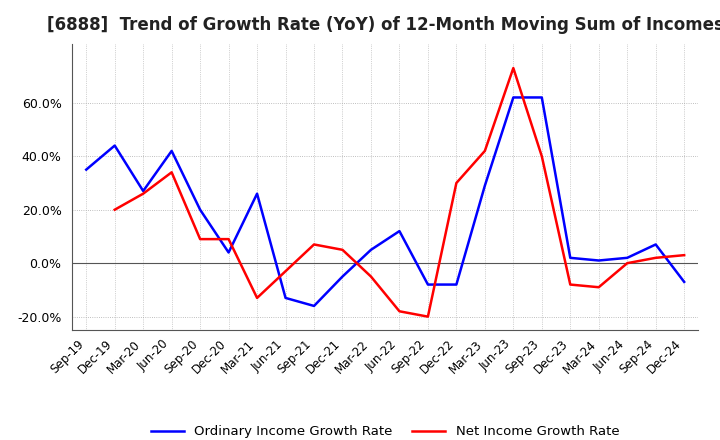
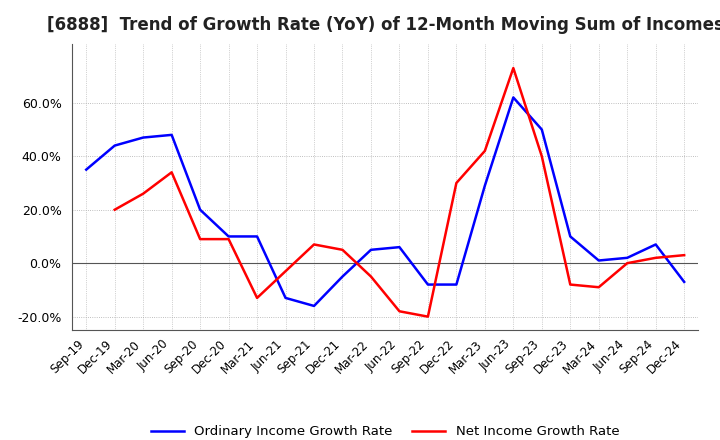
Ordinary Income Growth Rate/Mar-20: 27% -> 47%
Ordinary Income Growth Rate/Jun-20: 42% -> 48%
Ordinary Income Growth Rate/Dec-20: 4% -> 10%
Ordinary Income Growth Rate/Mar-21: 26% -> 10%
Ordinary Income Growth Rate/Jun-22: 12% -> 6%
Ordinary Income Growth Rate/Sep-23: 62% -> 50%
Ordinary Income Growth Rate/Dec-23: 2% -> 10%
